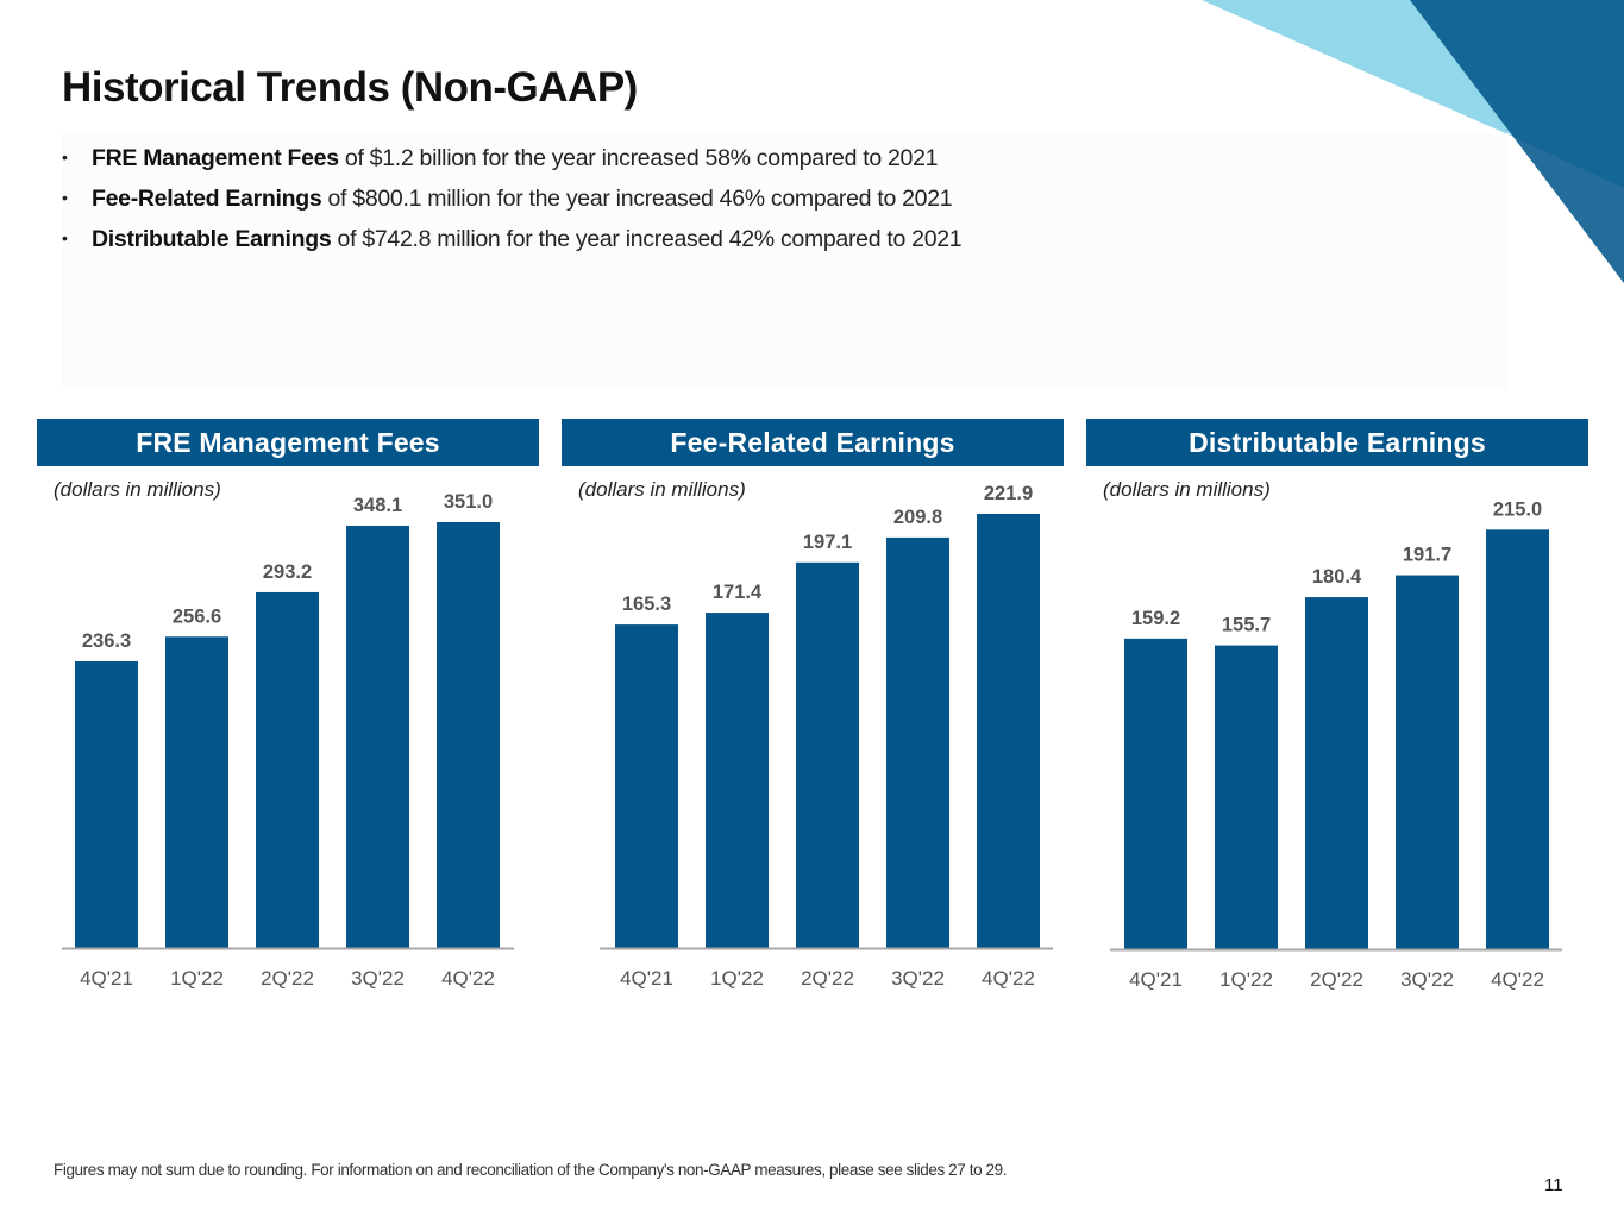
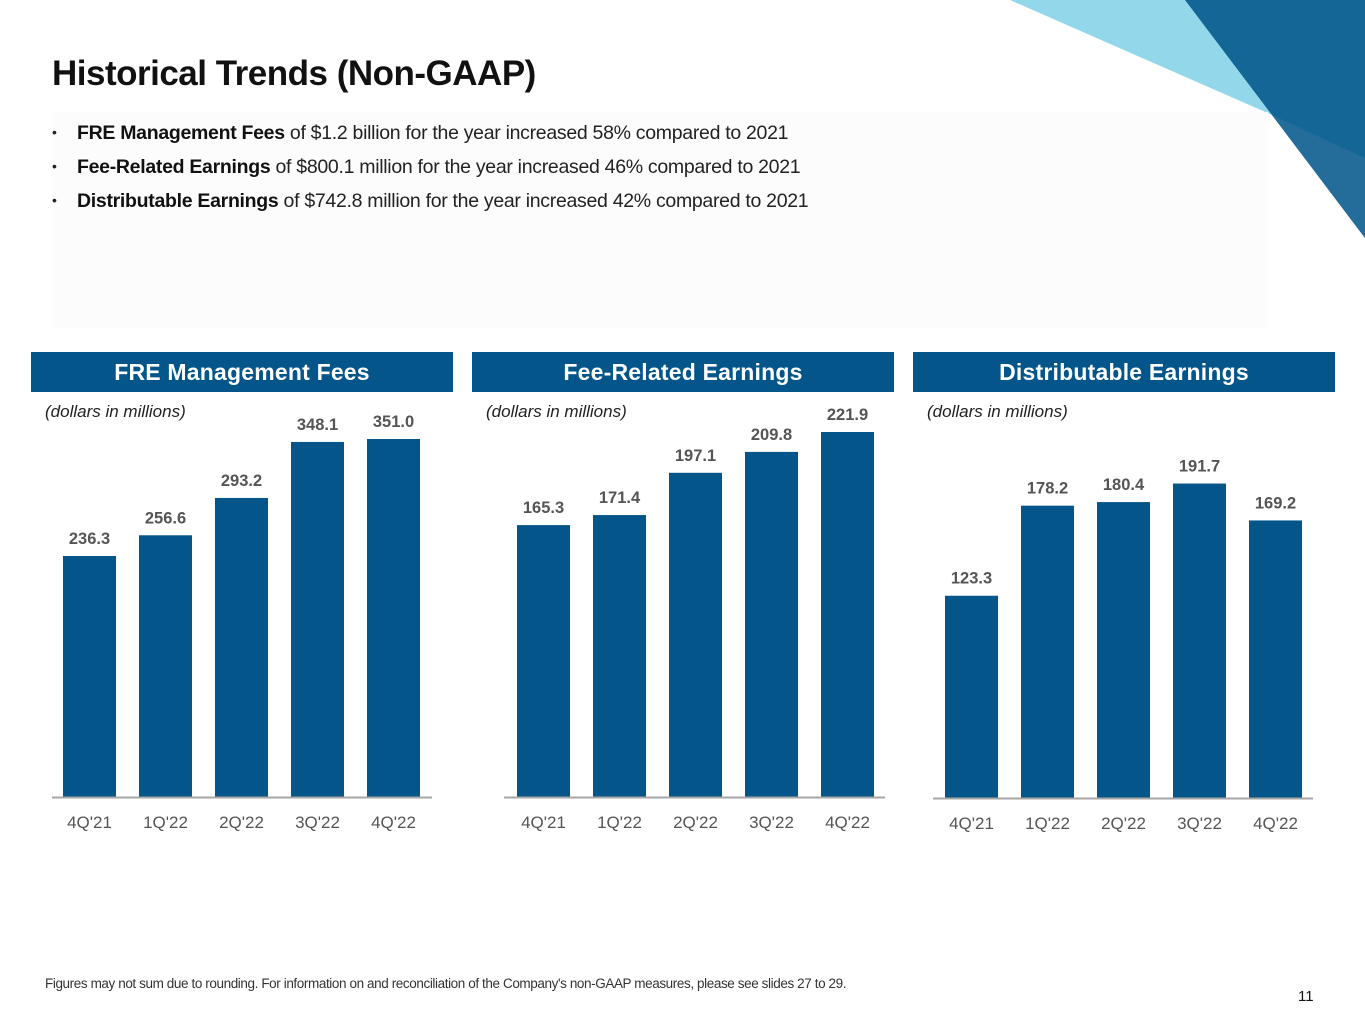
Distributable Earnings/4Q'21: 159.2 -> 123.3
Distributable Earnings/1Q'22: 155.7 -> 178.2
Distributable Earnings/4Q'22: 215.0 -> 169.2
